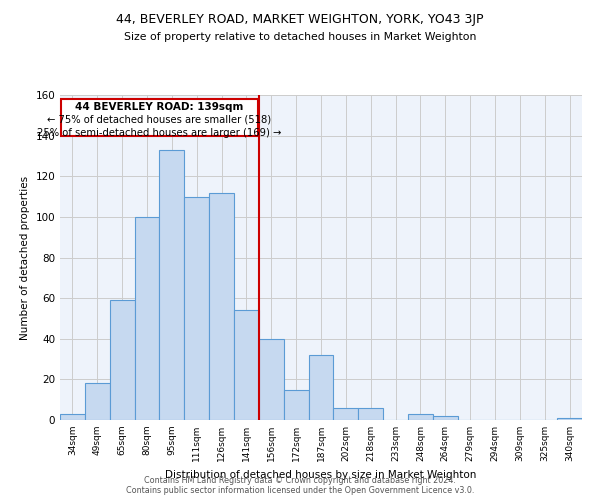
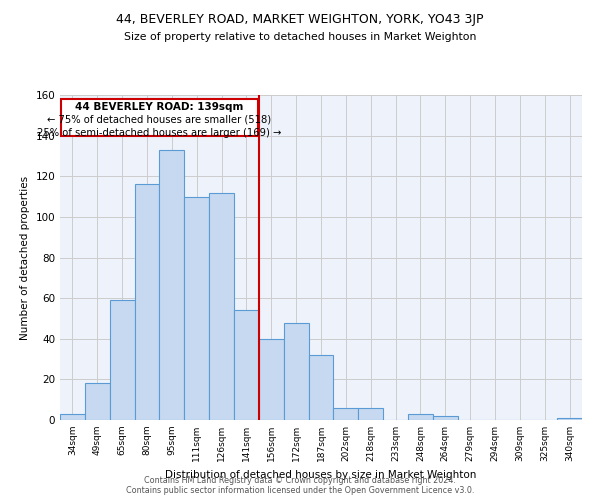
80sqm: 100 -> 116
172sqm: 15 -> 48
